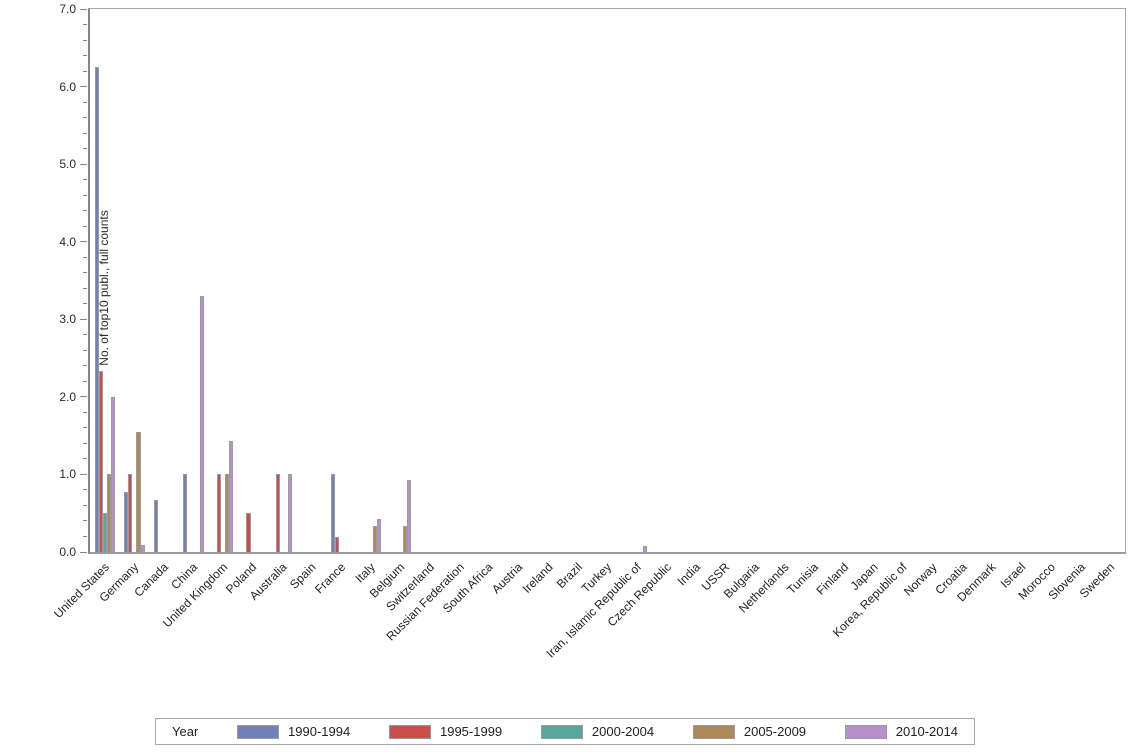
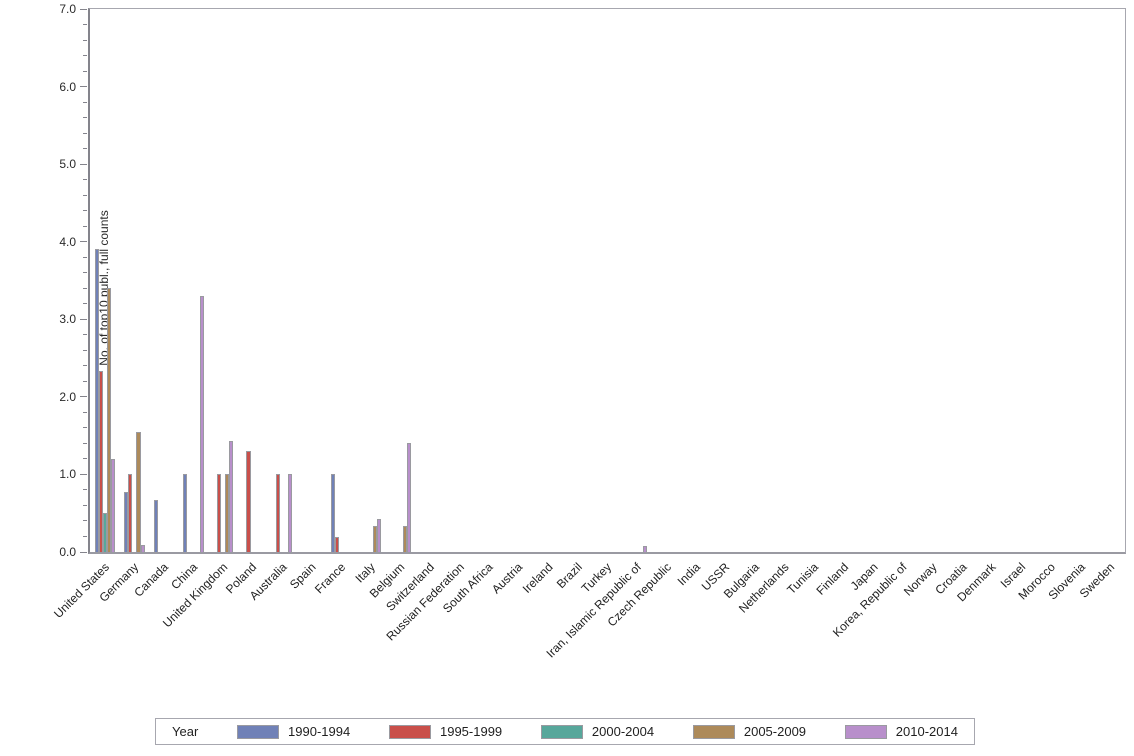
1990-1994/United States: 6.2 -> 3.9
2005-2009/United States: 1.0 -> 3.4
2010-2014/United States: 2.0 -> 1.2
1995-1999/Poland: 0.5 -> 1.3
2010-2014/Belgium: 0.9 -> 1.4
